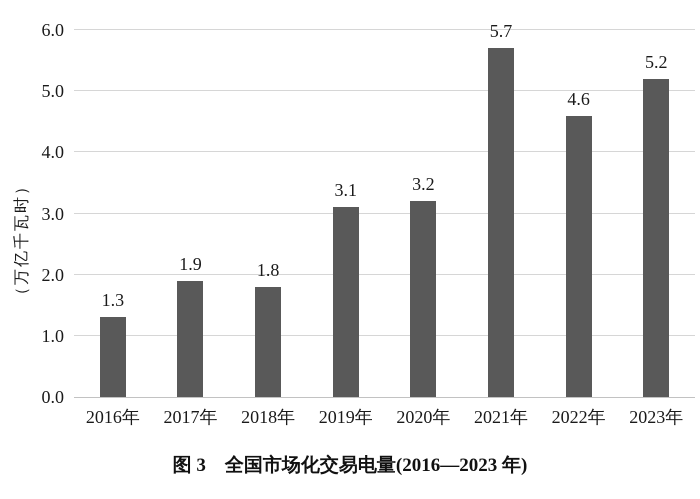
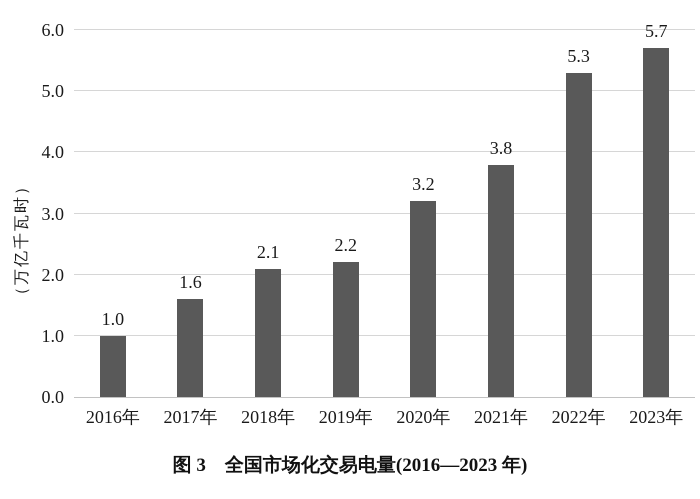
2016年: 1.3 -> 1.0
2017年: 1.9 -> 1.6
2018年: 1.8 -> 2.1
2019年: 3.1 -> 2.2
2021年: 5.7 -> 3.8
2022年: 4.6 -> 5.3
2023年: 5.2 -> 5.7
